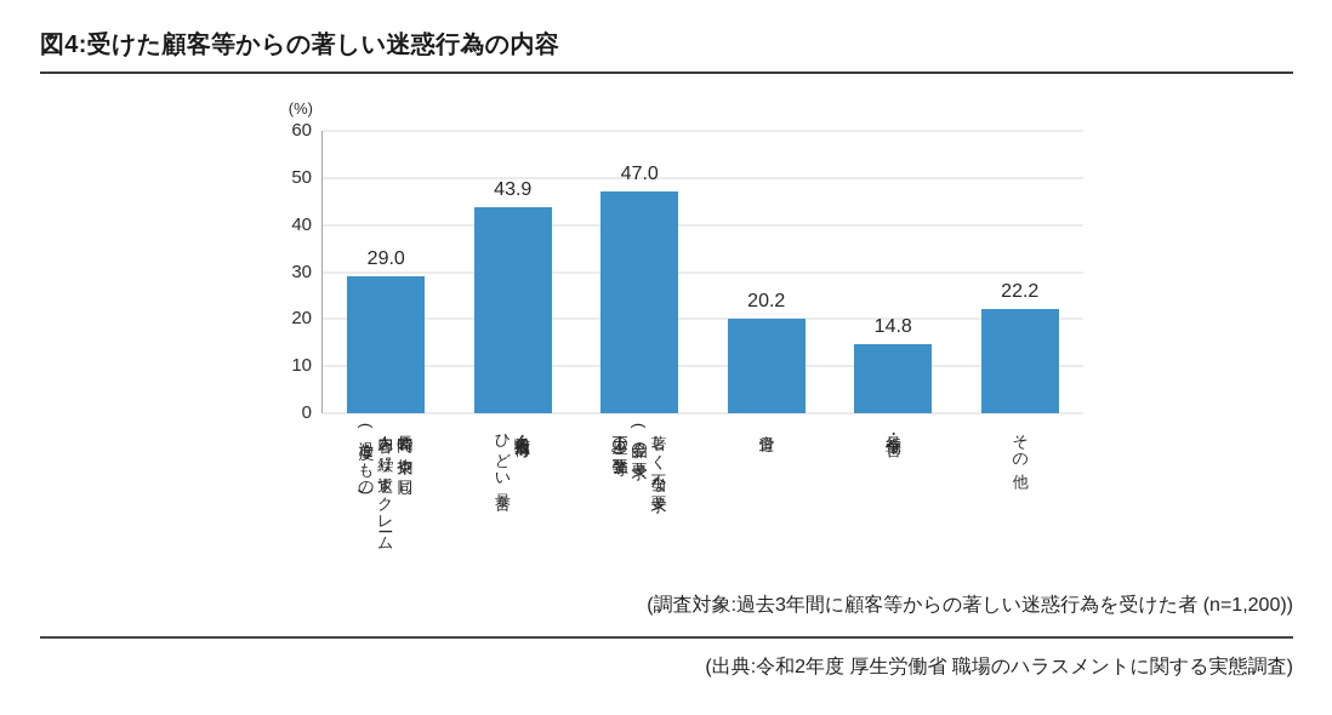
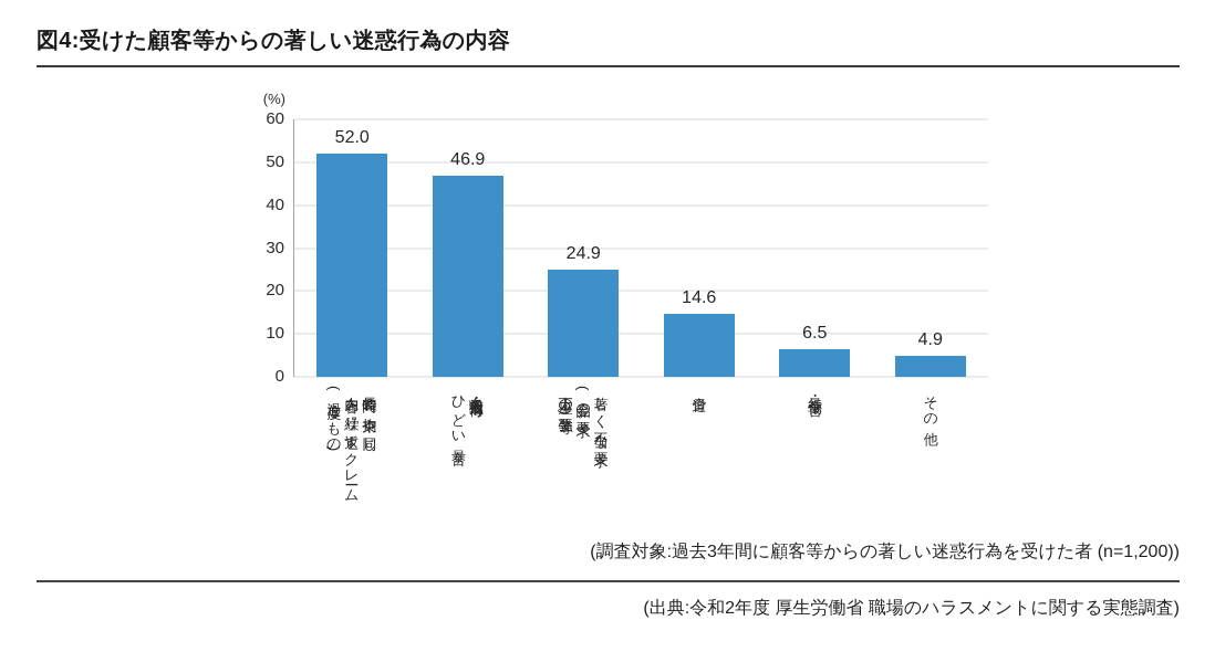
長時間の拘束や同じ内容を繰り返すクレーム(過度なもの): 29.0 -> 52.0
名誉毀損・侮辱・ひどい暴言: 43.9 -> 46.9
著しく不当な要求(金品の要求、土下座の強要等): 47.0 -> 24.9
脅迫: 20.2 -> 14.6
暴行・傷害: 14.8 -> 6.5
その他: 22.2 -> 4.9
